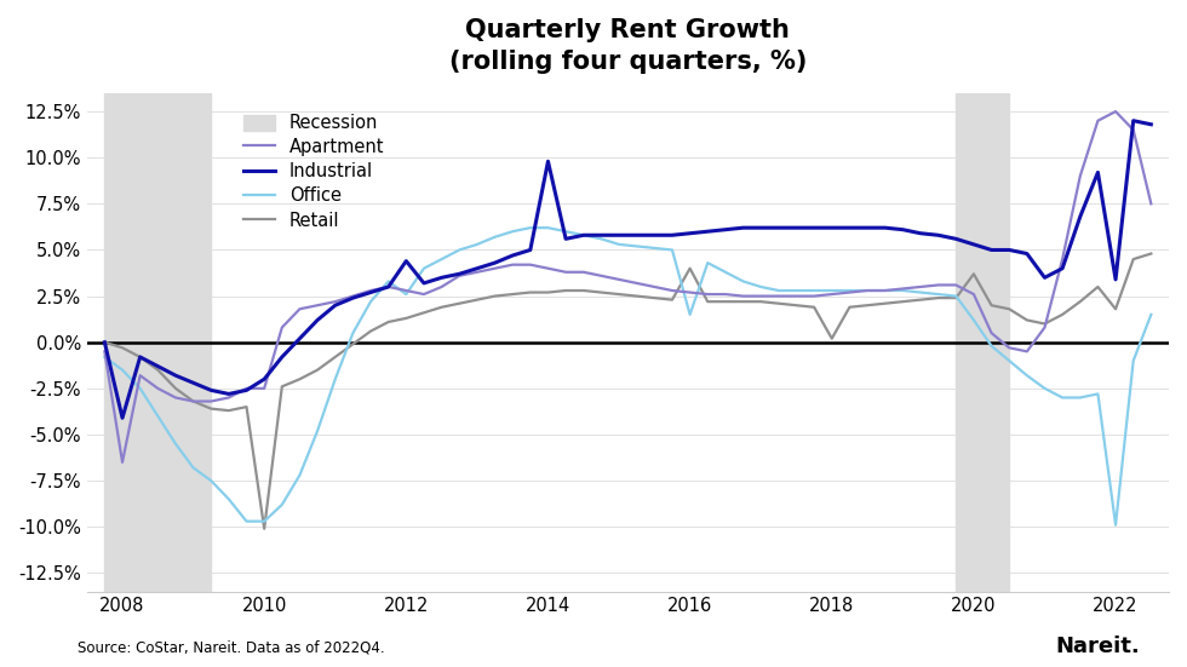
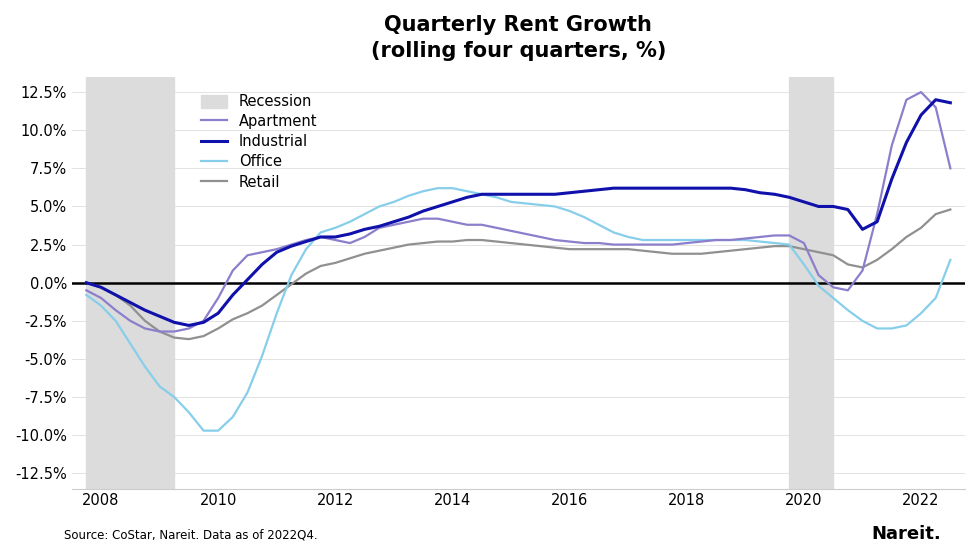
Apartment/2008: -6.5% -> -1.0%
Industrial/2008: -4.1% -> -0.3%
Apartment/2010: -2.5% -> -1.0%
Retail/2010: -10.1% -> -3.0%
Industrial/2012: 4.4% -> 3.0%
Office/2012: 2.6% -> 3.6%
Industrial/2014: 9.8% -> 5.3%
Office/2016: 1.5% -> 4.7%
Retail/2016: 4.0% -> 2.2%
Retail/2018: 0.2% -> 1.9%
Retail/2020: 3.7% -> 2.2%
Industrial/2022: 3.4% -> 11.0%
Office/2022: -9.9% -> -2.0%
Retail/2022: 1.8% -> 3.6%
